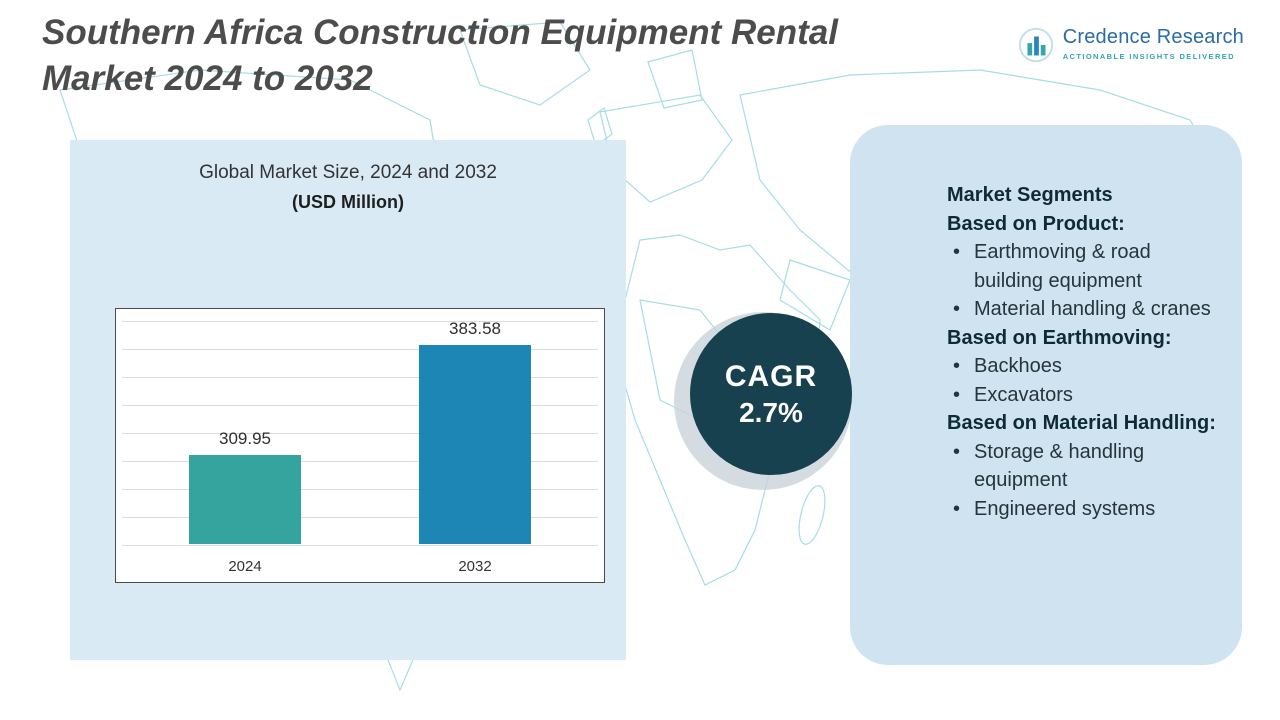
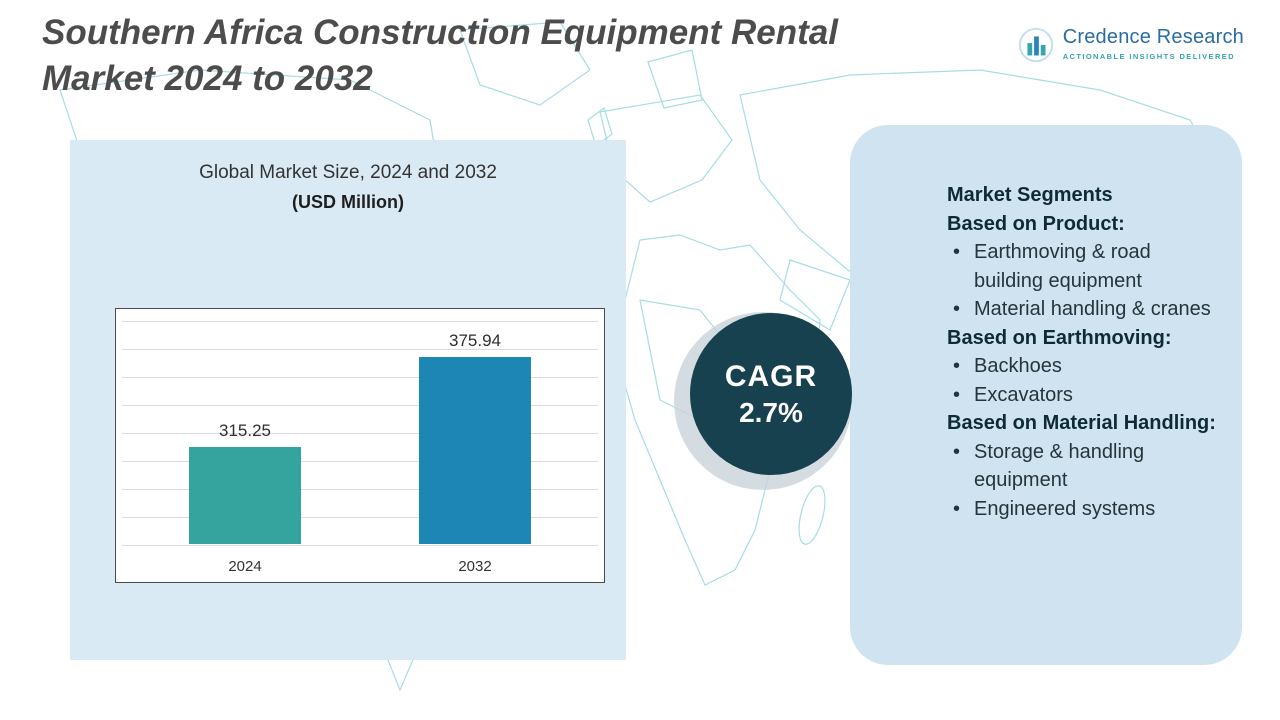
2024: 309.95 -> 315.25
2032: 383.58 -> 375.94
